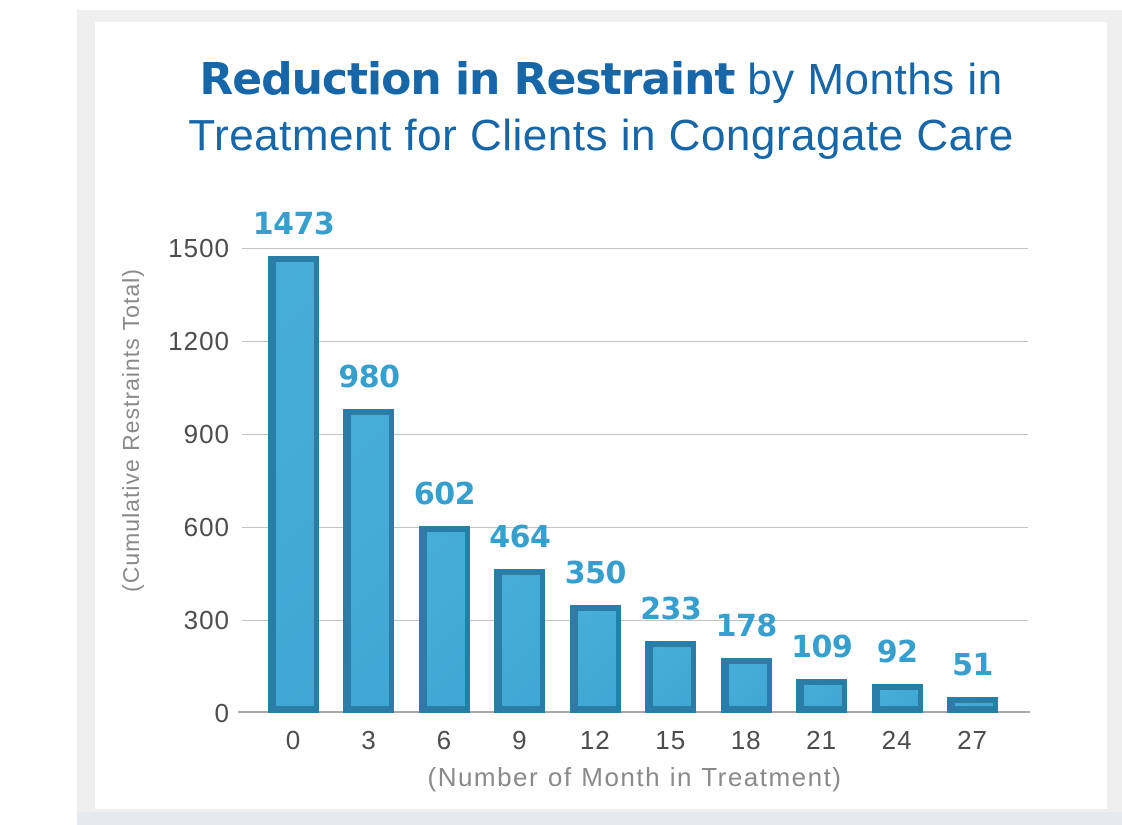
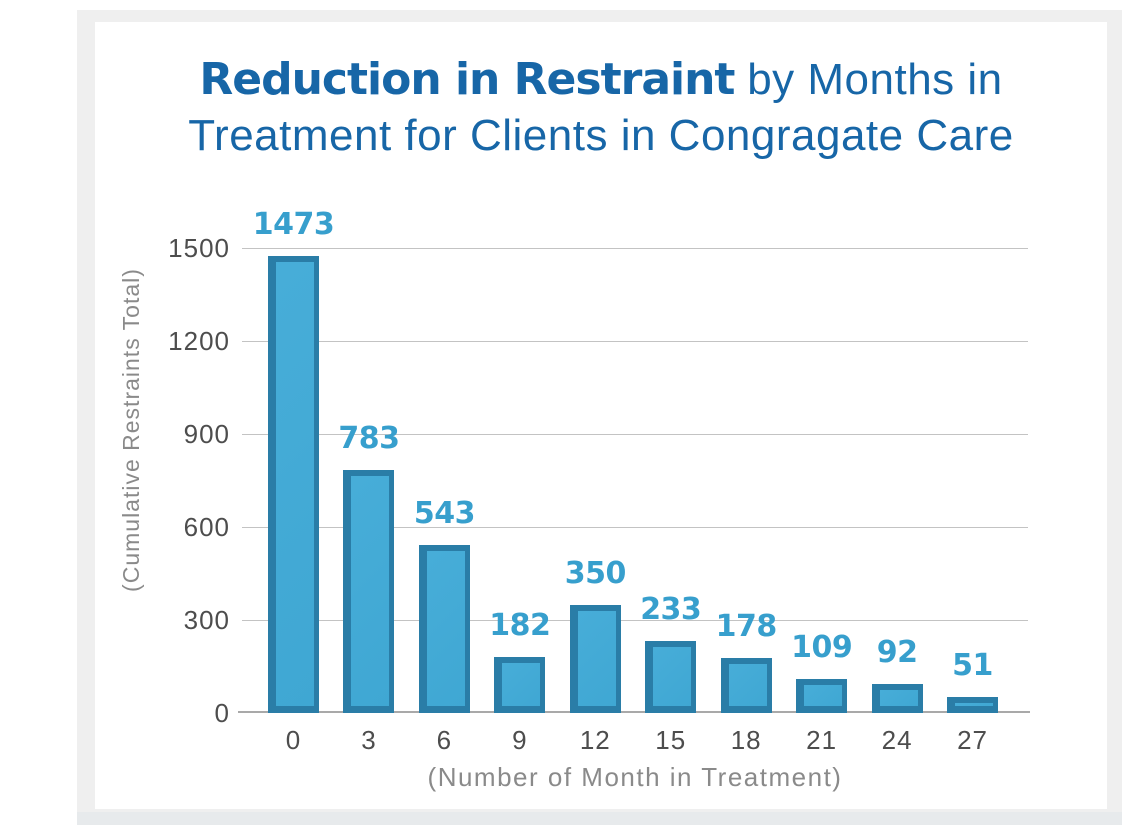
3: 980 -> 783
6: 602 -> 543
9: 464 -> 182
